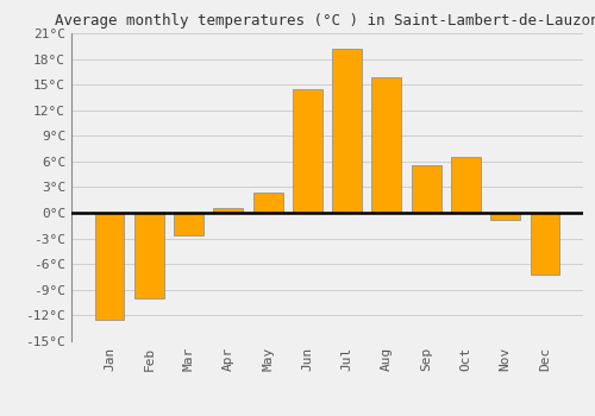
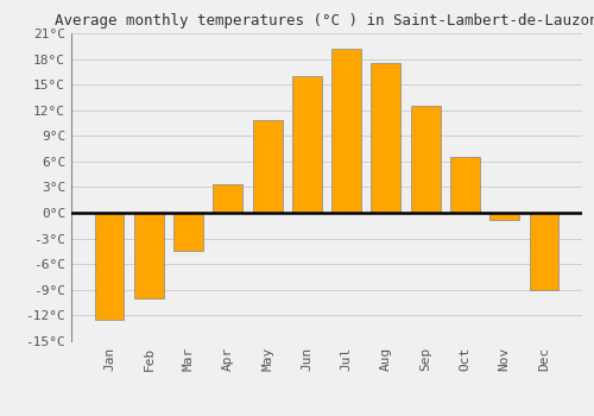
Mar: -2.6°C -> -4.5°C
Apr: 0.6°C -> 3.3°C
May: 2.4°C -> 10.8°C
Jun: 14.4°C -> 16.0°C
Aug: 15.8°C -> 17.5°C
Sep: 5.6°C -> 12.5°C
Dec: -7.2°C -> -9.0°C
